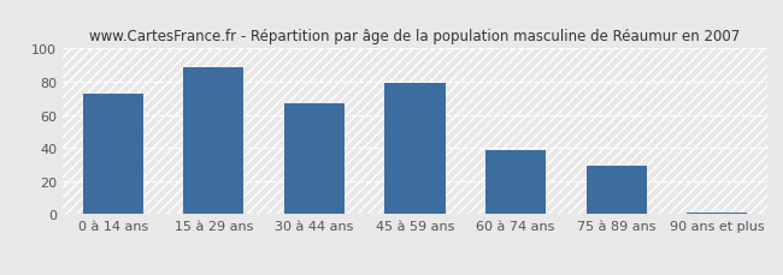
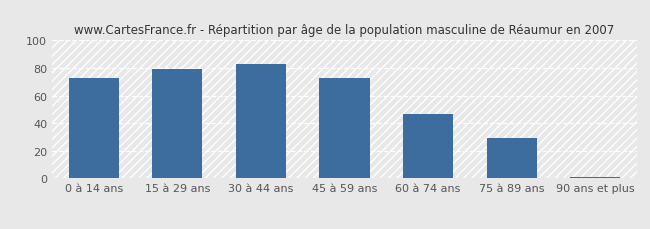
15 à 29 ans: 89 -> 79
30 à 44 ans: 67 -> 83
45 à 59 ans: 79 -> 73
60 à 74 ans: 39 -> 47
